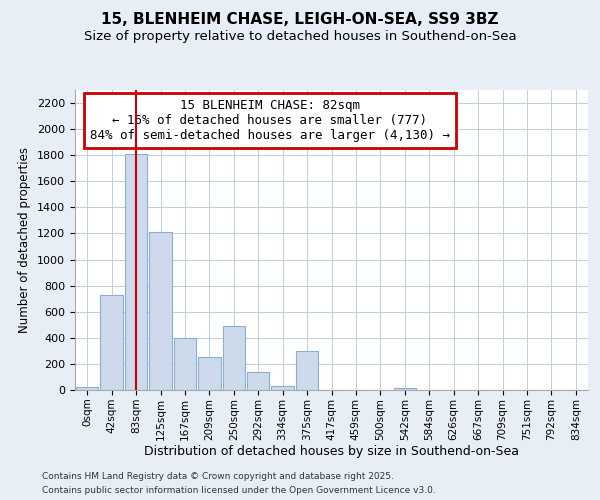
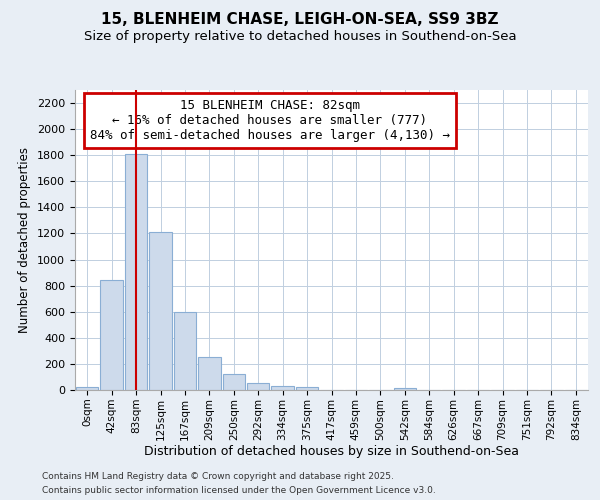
42sqm: 730 -> 840
167sqm: 400 -> 600
250sqm: 490 -> 120
292sqm: 140 -> 50
375sqm: 300 -> 20
